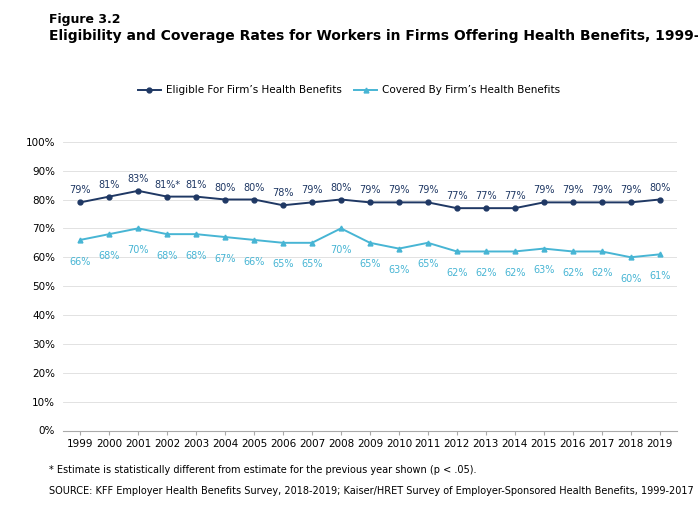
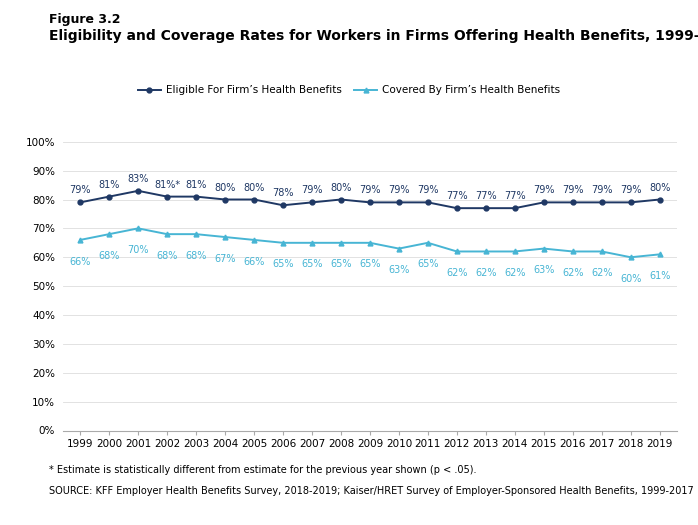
Covered By Firm’s Health Benefits/2008: 70% -> 65%
